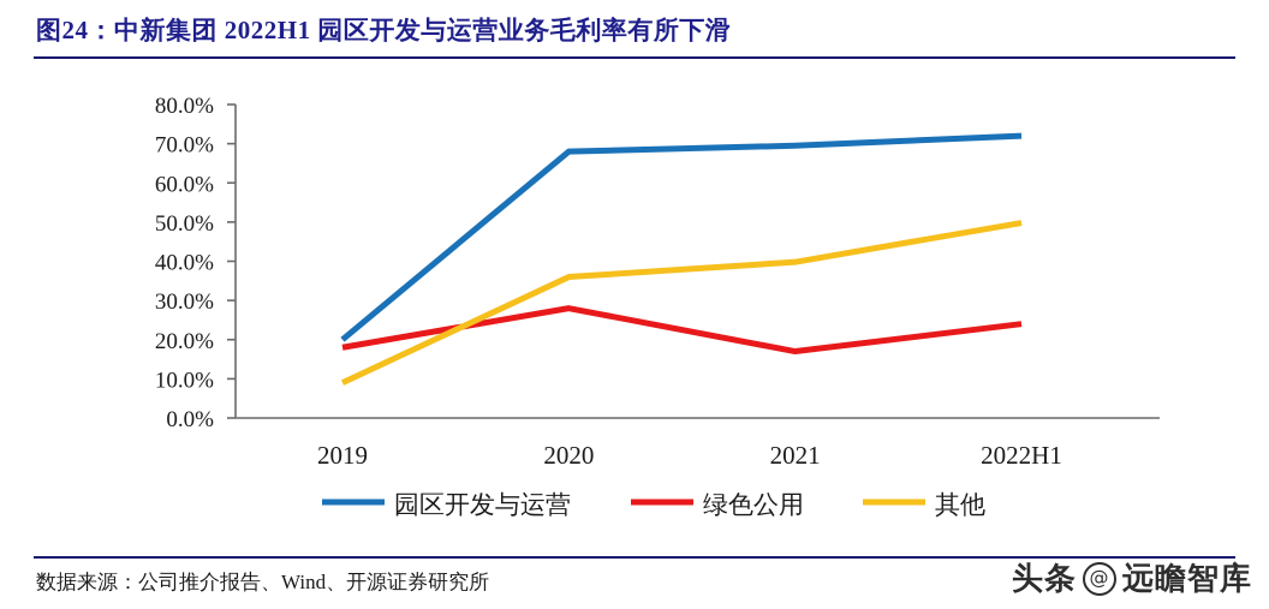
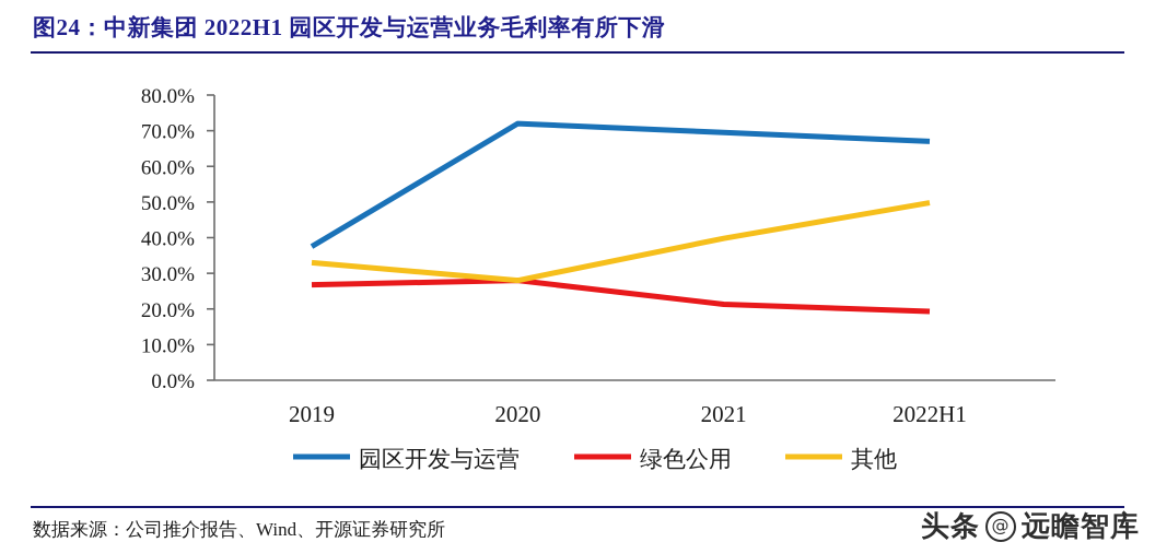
园区开发与运营/2019: 20% -> 38%
绿色公用/2019: 18% -> 27%
其他/2019: 9% -> 33%
园区开发与运营/2020: 68% -> 72%
其他/2020: 36% -> 28%
绿色公用/2021: 17% -> 21%
园区开发与运营/2022H1: 72% -> 67%
绿色公用/2022H1: 24% -> 19%
